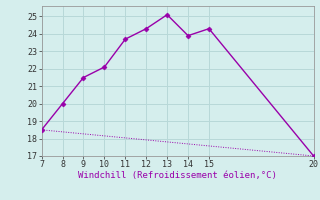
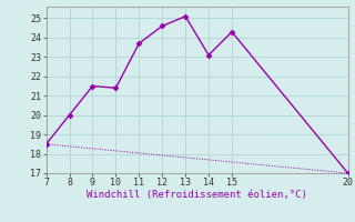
10: 22.1 -> 21.4
12: 24.3 -> 24.6
14: 23.9 -> 23.1
